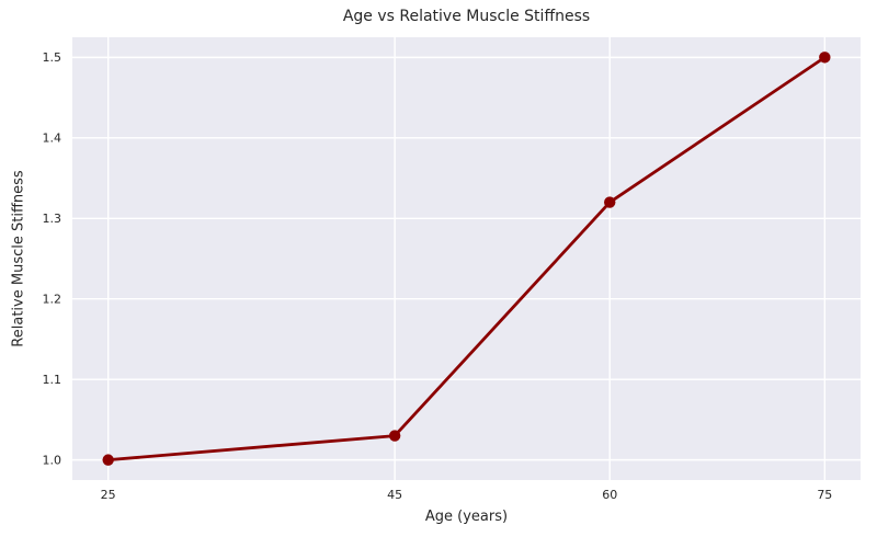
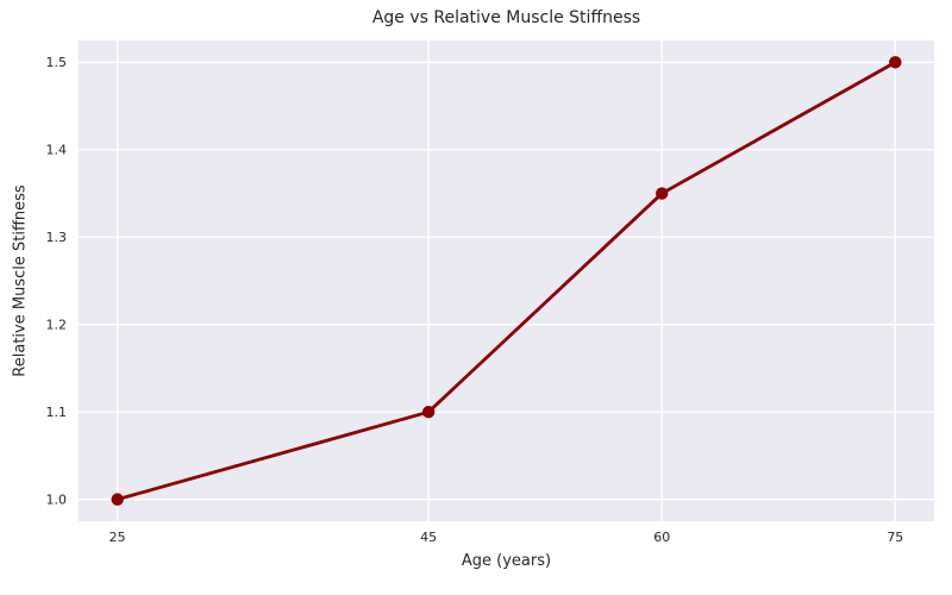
45: 1.03 -> 1.10
60: 1.32 -> 1.35
